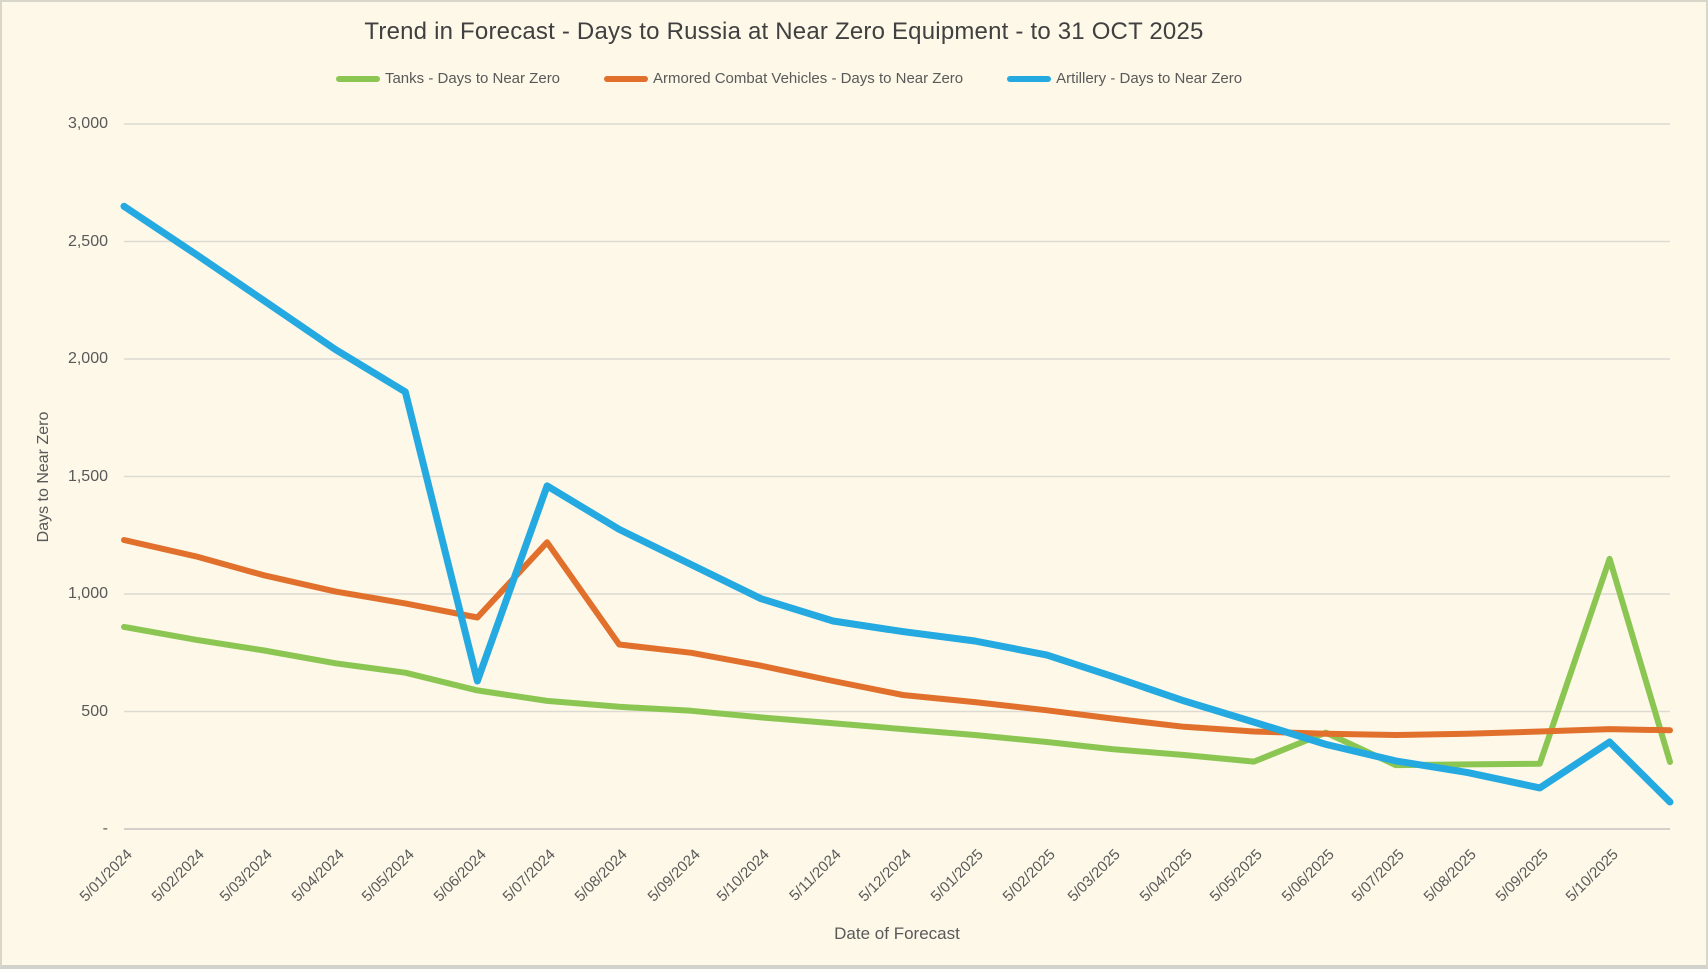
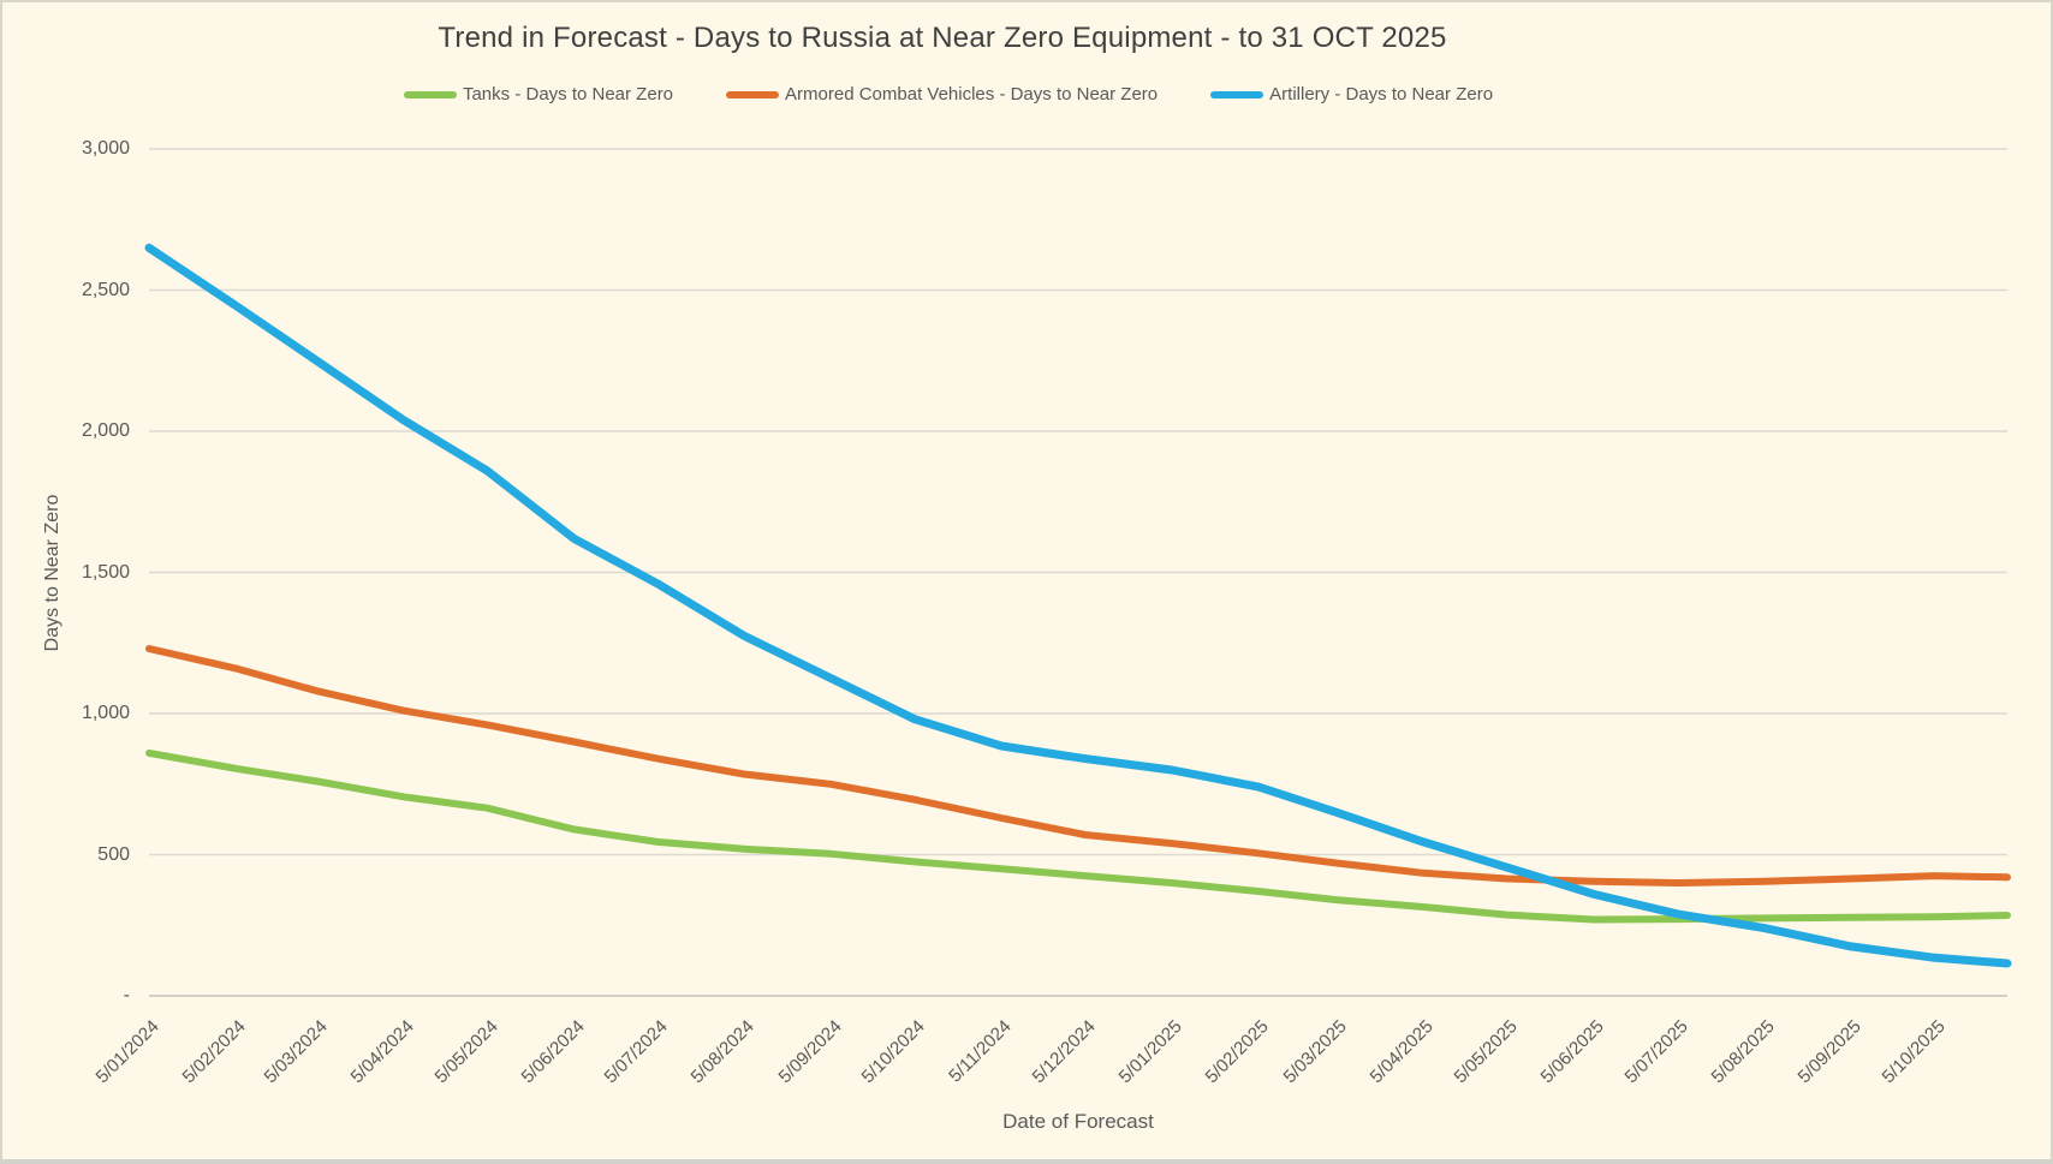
Artillery - Days to Near Zero/5/06/2024: 630 -> 1620
Armored Combat Vehicles - Days to Near Zero/5/07/2024: 1220 -> 840
Tanks - Days to Near Zero/5/06/2025: 410 -> 270
Tanks - Days to Near Zero/5/10/2025: 1150 -> 280
Artillery - Days to Near Zero/5/10/2025: 370 -> 140
